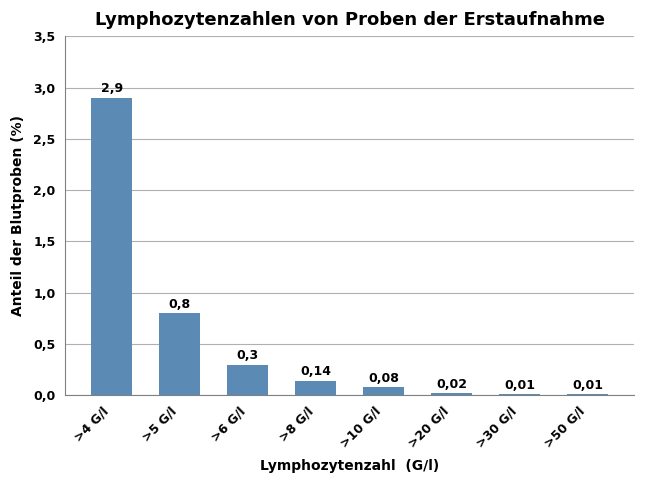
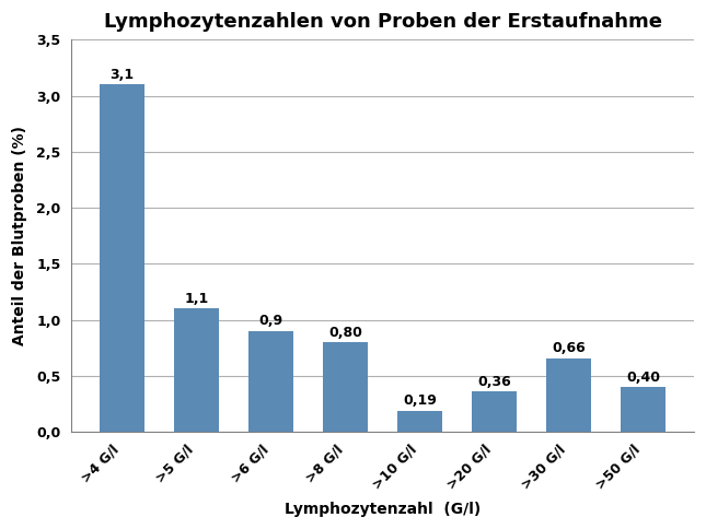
>4 G/l: 2,9 -> 3,1
>5 G/l: 0,8 -> 1,1
>6 G/l: 0,3 -> 0,9
>8 G/l: 0,14 -> 0,80
>10 G/l: 0,08 -> 0,19
>20 G/l: 0,02 -> 0,36
>30 G/l: 0,01 -> 0,66
>50 G/l: 0,01 -> 0,40
